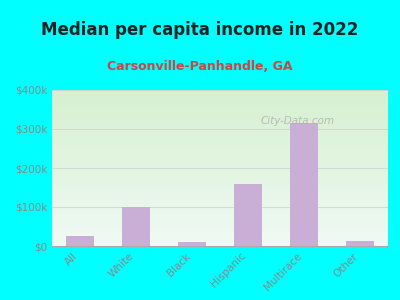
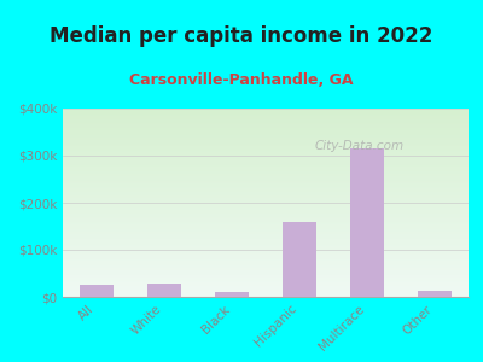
White: $100k -> $28k
